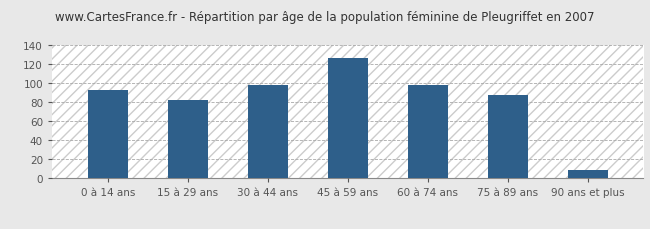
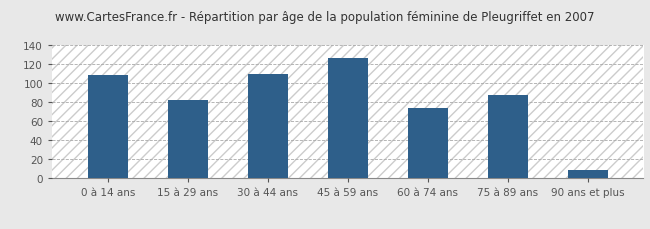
0 à 14 ans: 93 -> 108
30 à 44 ans: 98 -> 110
60 à 74 ans: 98 -> 74
